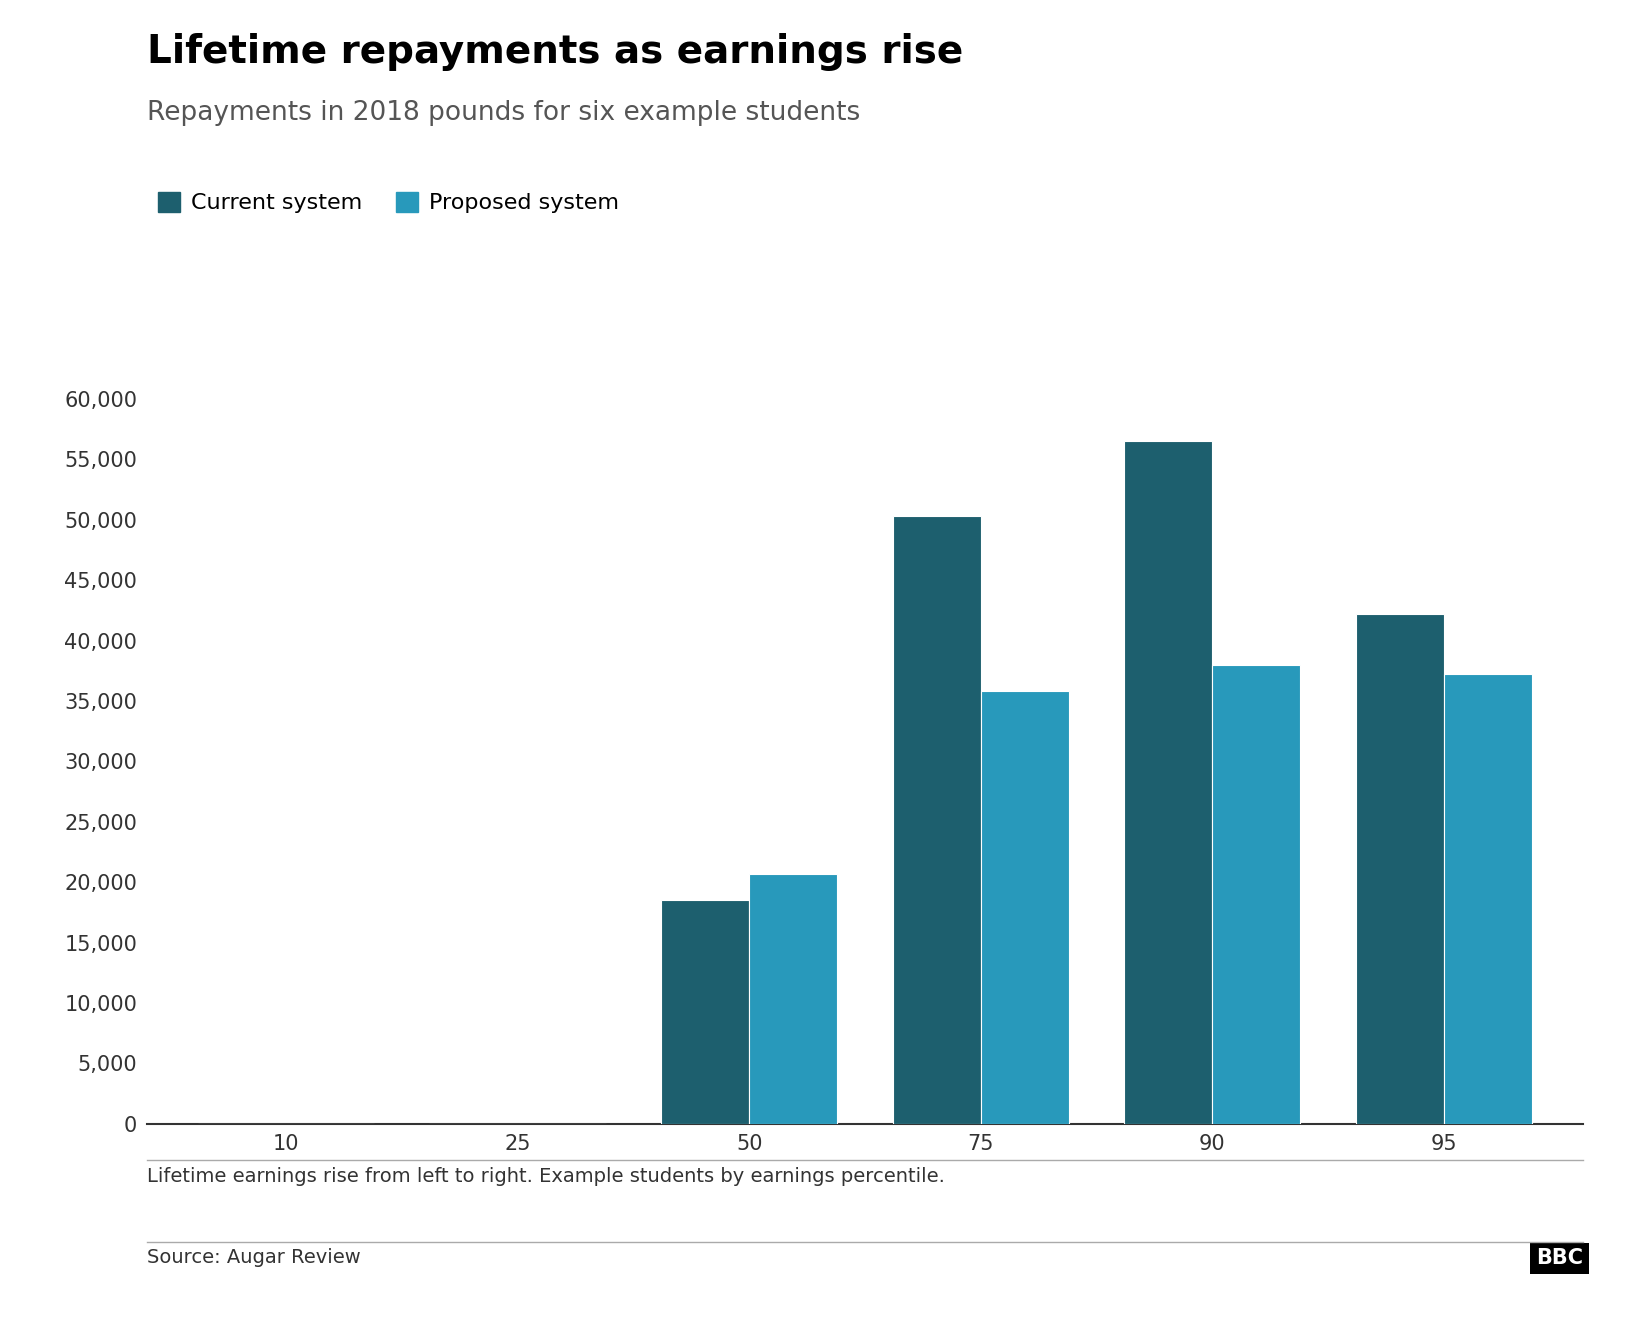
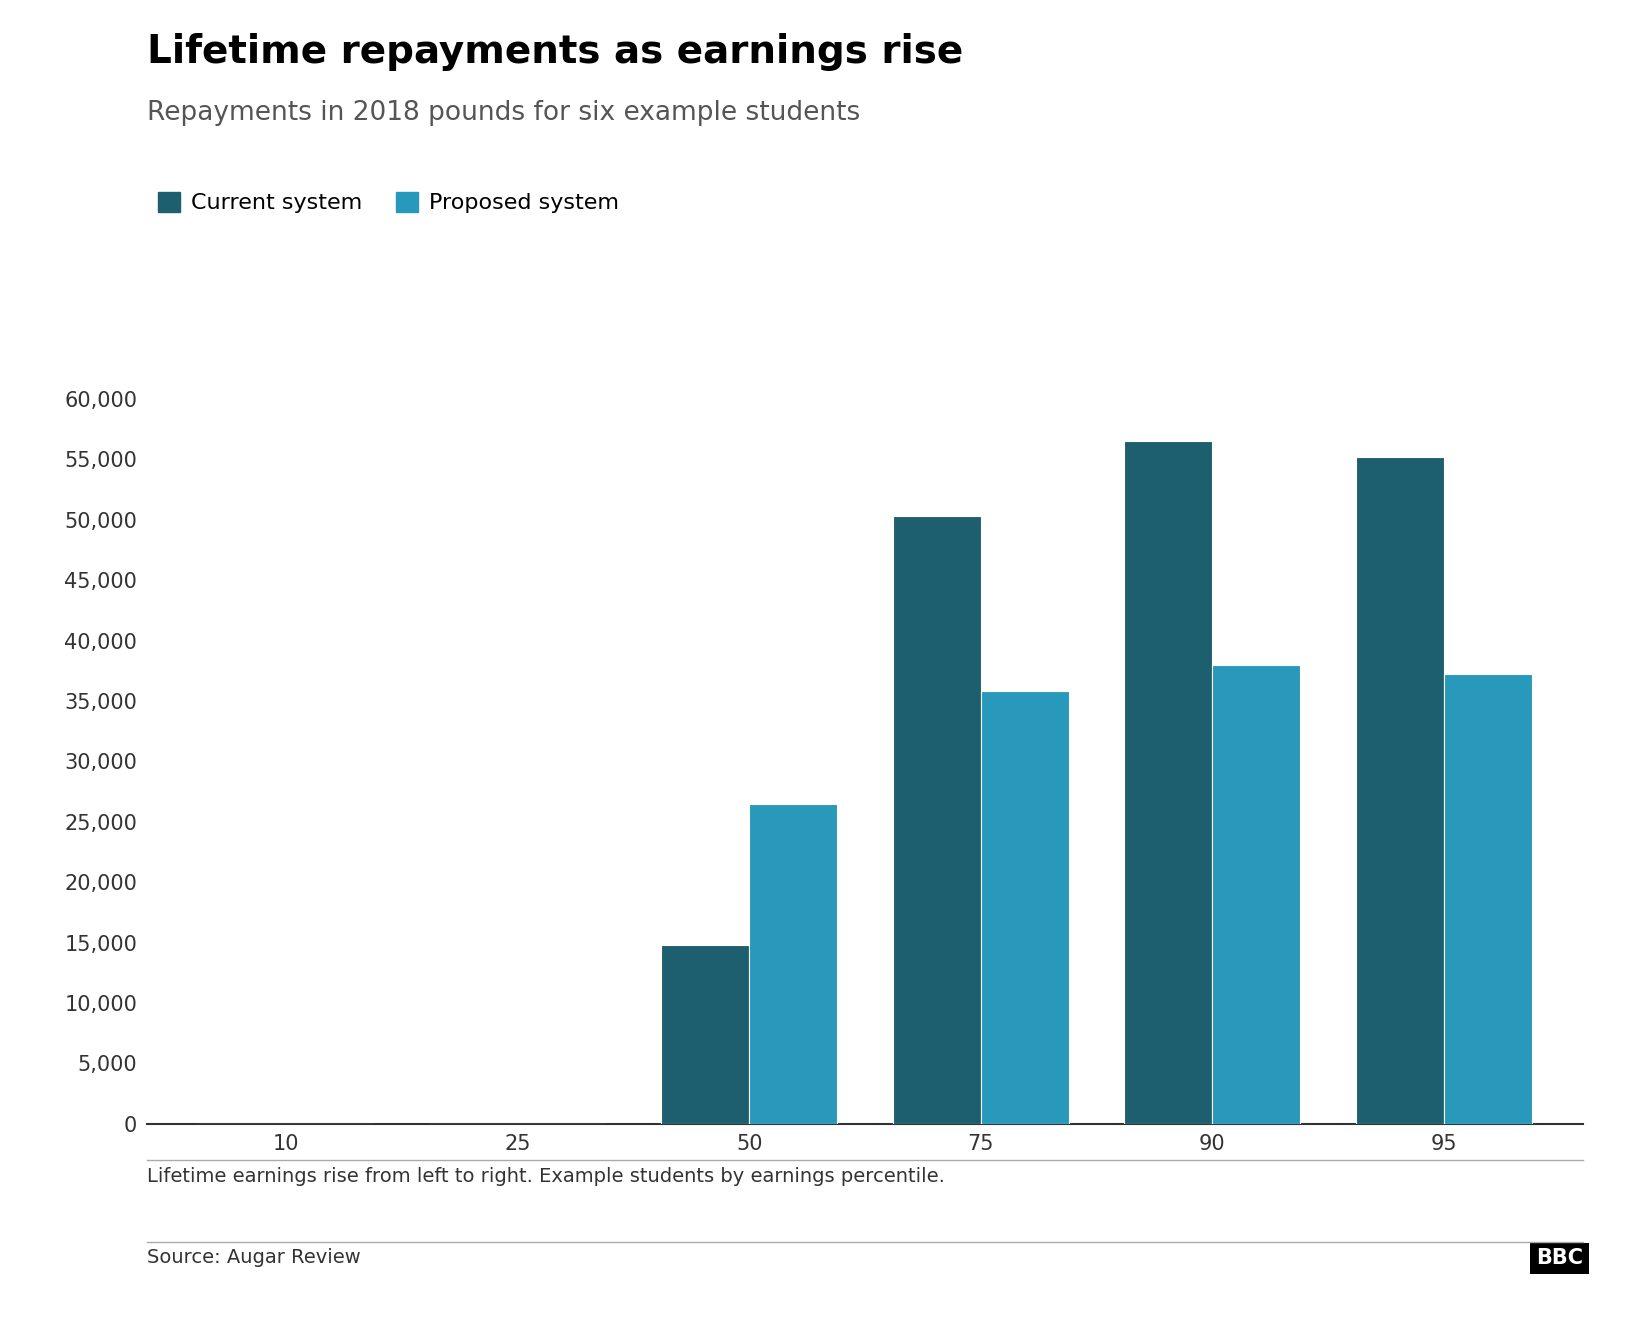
Current system/50: 18,500 -> 14,800
Proposed system/50: 20,700 -> 26,500
Current system/95: 42,200 -> 55,200
